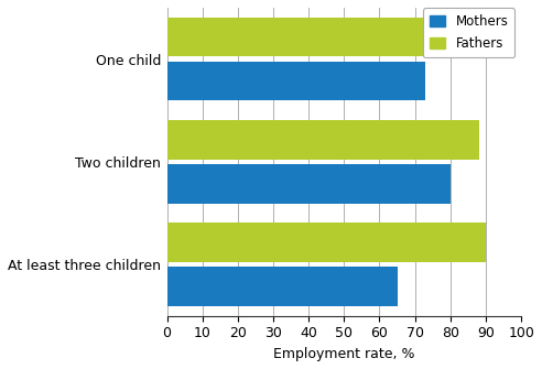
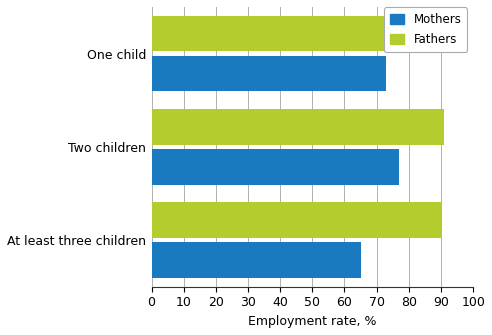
Fathers/Two children: 88 -> 91
Mothers/Two children: 80 -> 77
